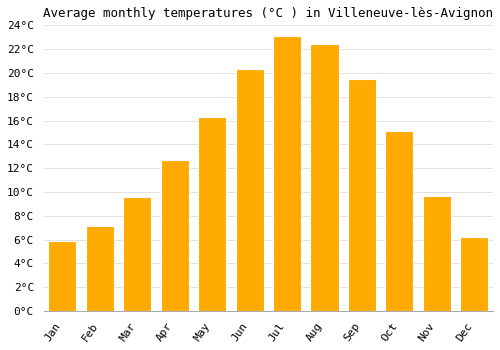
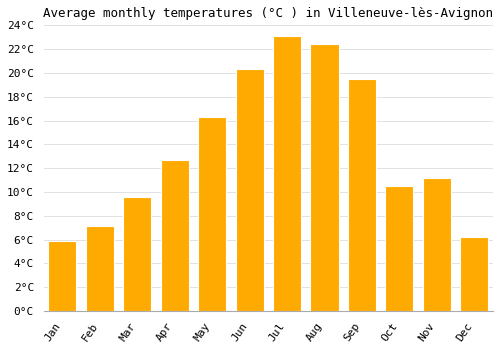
Oct: 15.1°C -> 10.5°C
Nov: 9.7°C -> 11.2°C
